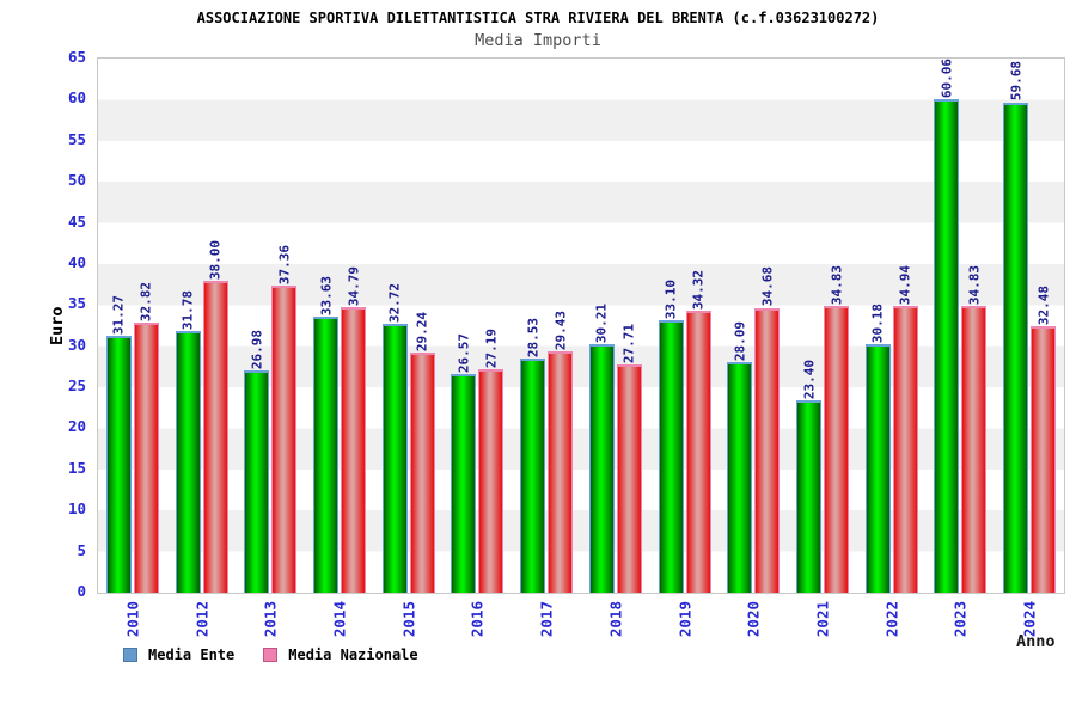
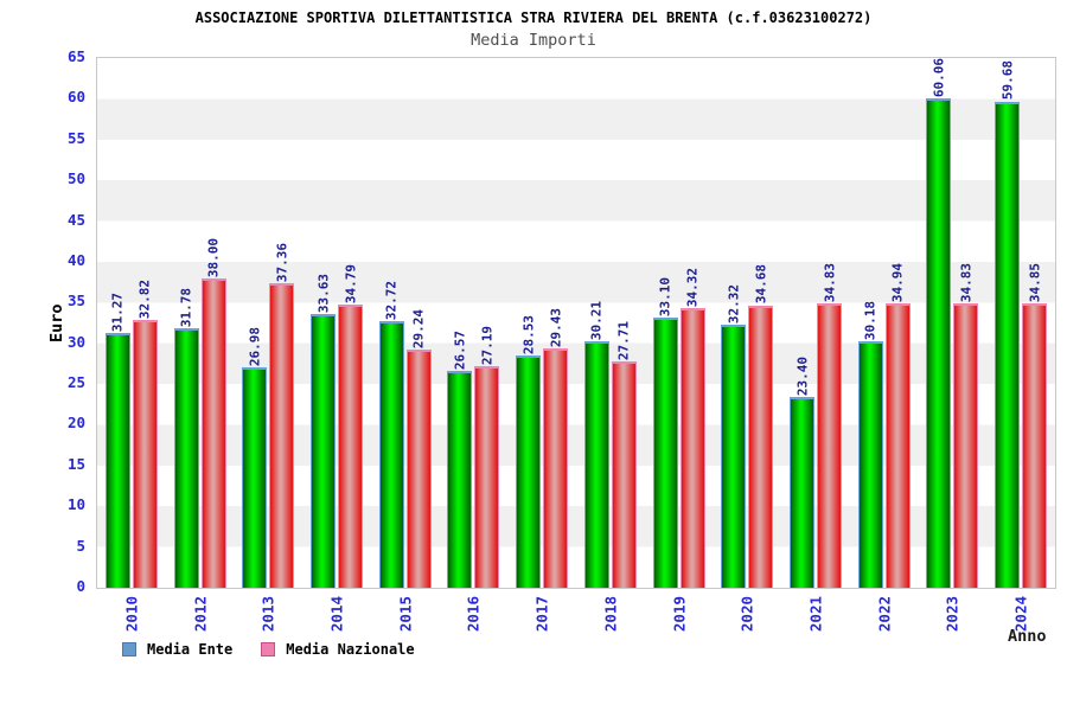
Media Ente/2020: 28.09 -> 32.32
Media Nazionale/2024: 32.48 -> 34.85
